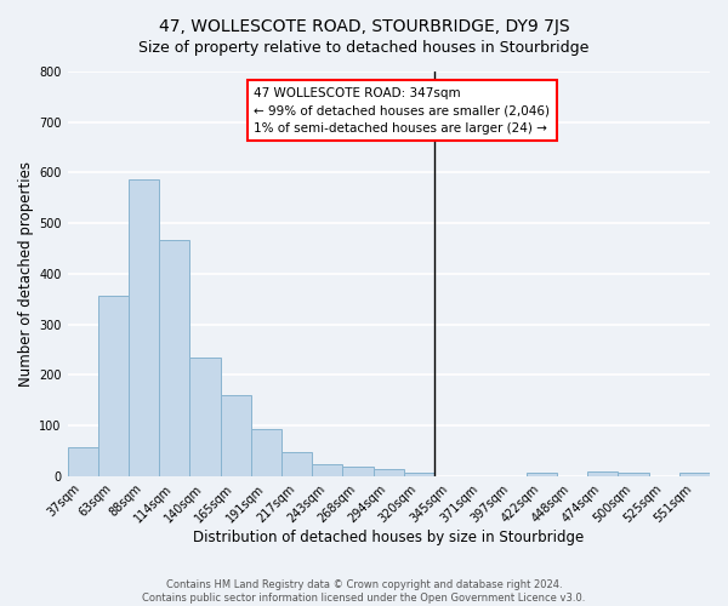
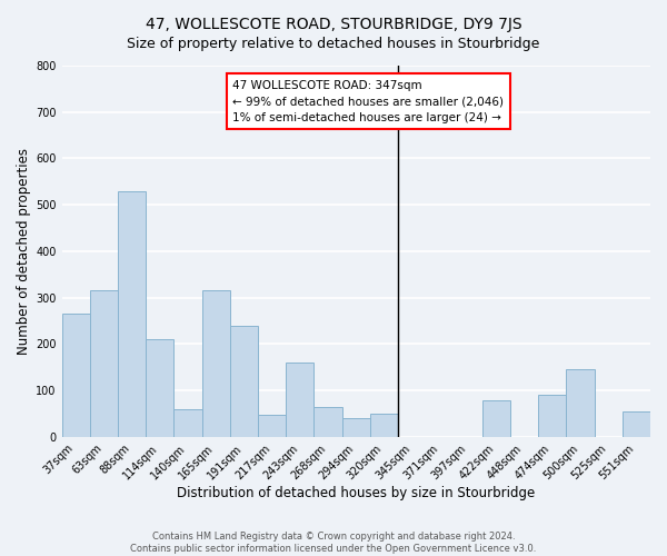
37sqm: 58 -> 265
63sqm: 357 -> 315
88sqm: 588 -> 530
114sqm: 467 -> 210
140sqm: 234 -> 60
165sqm: 160 -> 315
191sqm: 93 -> 240
243sqm: 25 -> 160
268sqm: 20 -> 65
294sqm: 14 -> 40
320sqm: 8 -> 50
422sqm: 8 -> 80
474sqm: 10 -> 90
500sqm: 8 -> 145
551sqm: 7 -> 55
